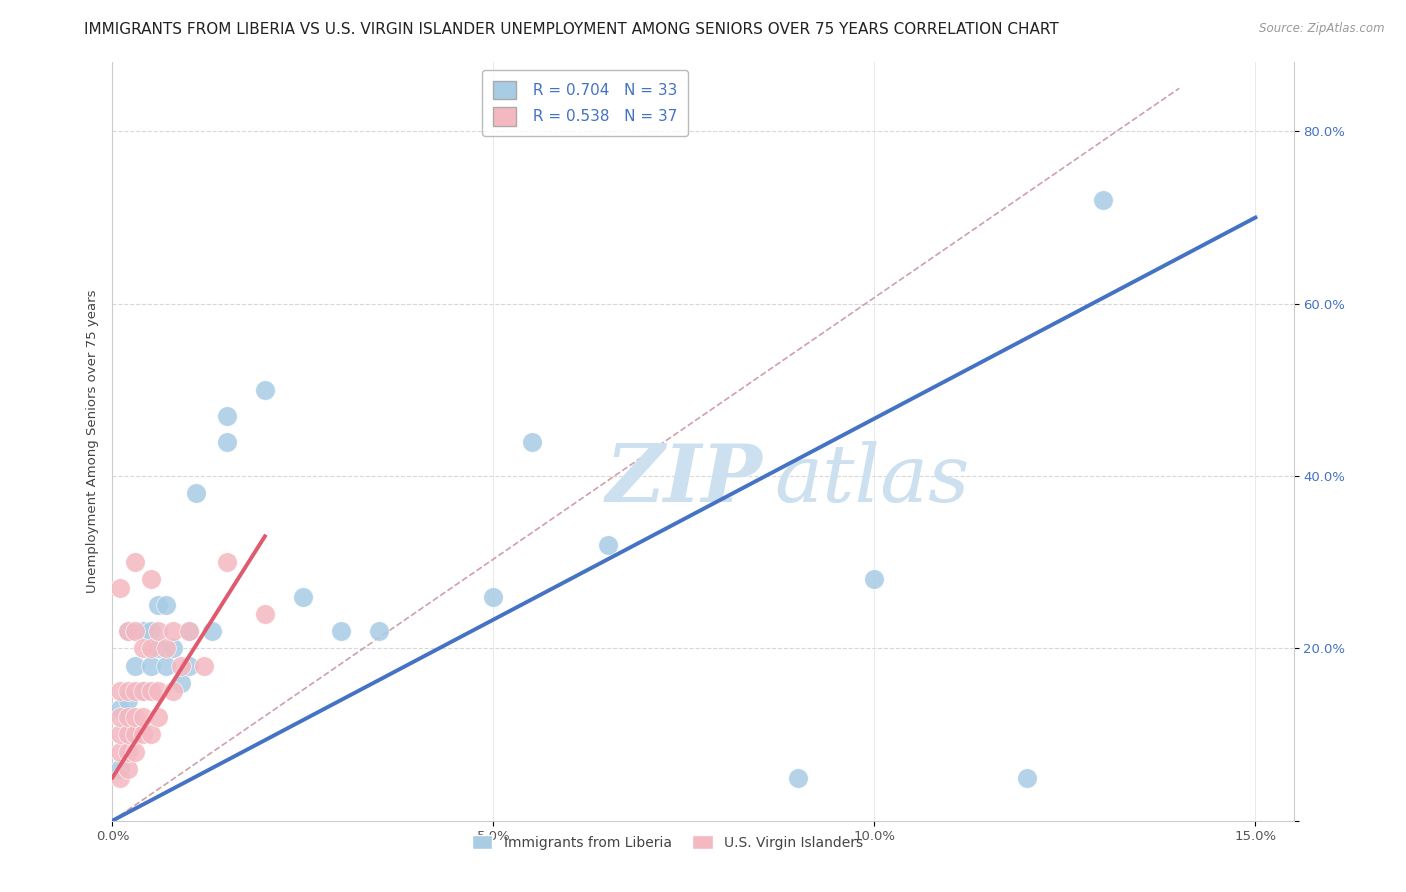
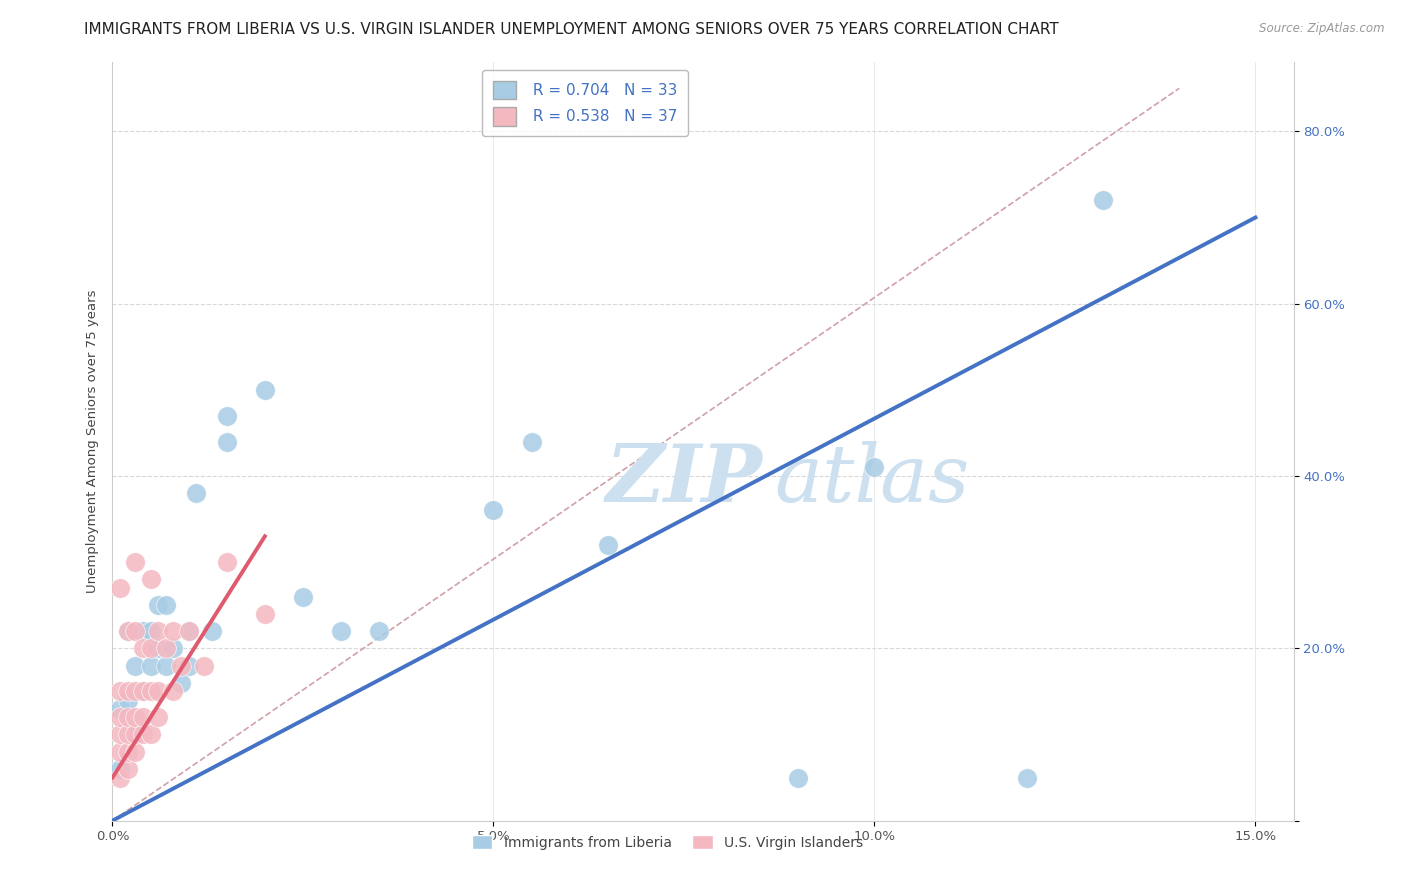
Immigrants from Liberia/5.0%: 26% -> 36%
Immigrants from Liberia/10.0%: 28% -> 41%
